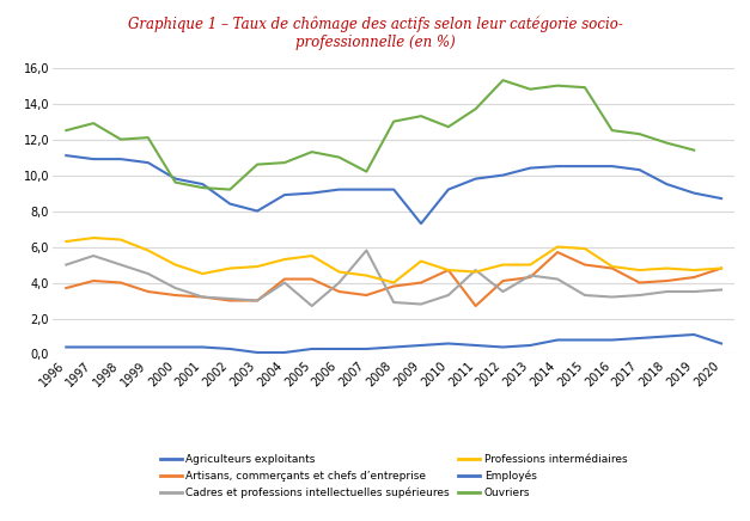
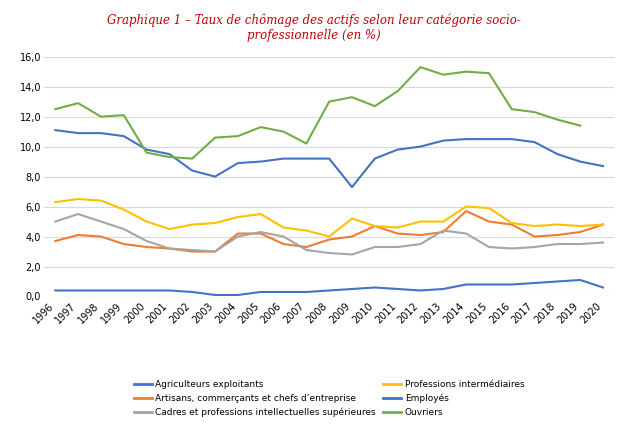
Cadres et professions intellectuelles supérieures/2005: 2,7 -> 4,3
Cadres et professions intellectuelles supérieures/2007: 5,8 -> 3,1
Artisans, commerçants et chefs d’entreprise/2011: 2,7 -> 4,2
Cadres et professions intellectuelles supérieures/2011: 4,7 -> 3,3
